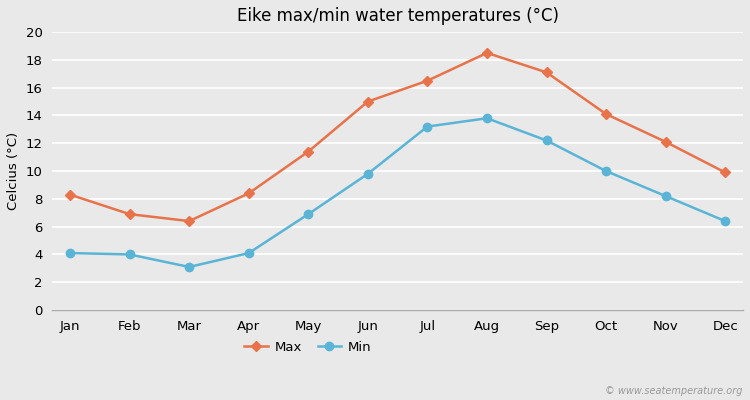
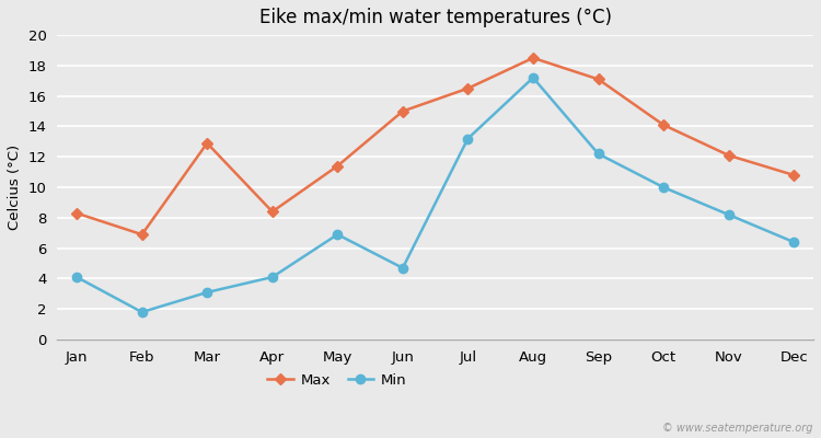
Min/Feb: 4.0 -> 1.8
Max/Mar: 6.4 -> 12.9
Min/Jun: 9.8 -> 4.7
Min/Aug: 13.8 -> 17.2
Max/Dec: 9.9 -> 10.8
